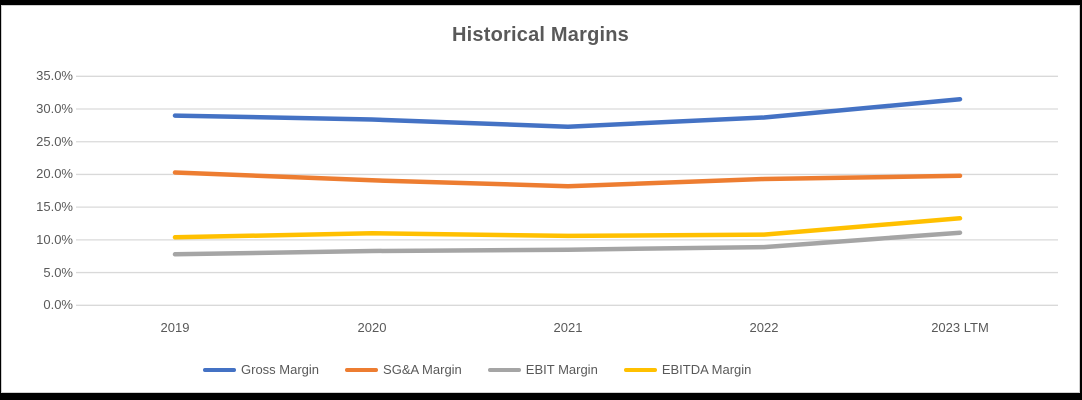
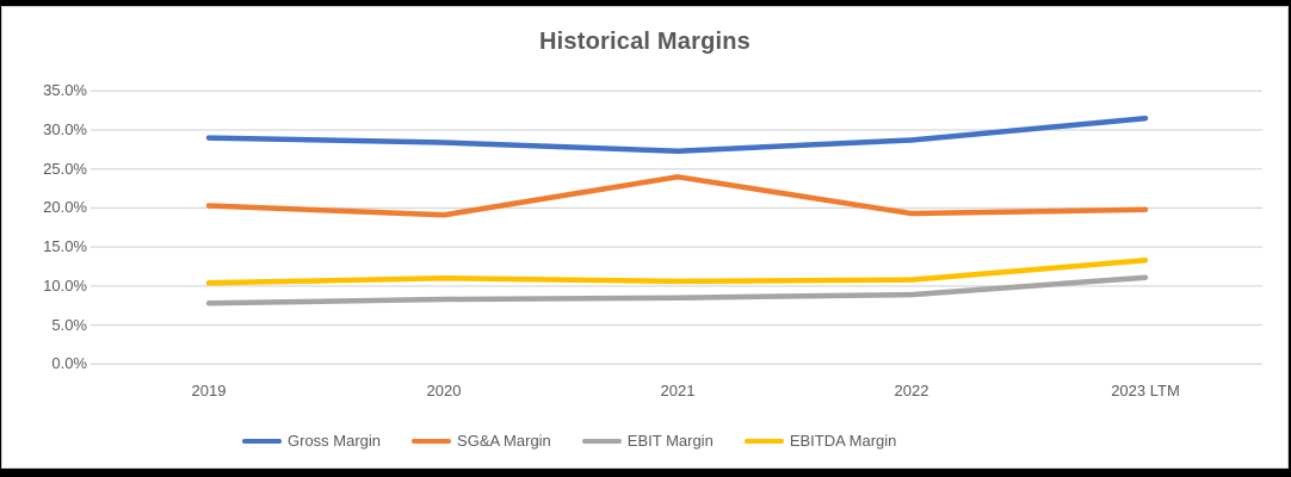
SG&A Margin/2021: 18% -> 24%
